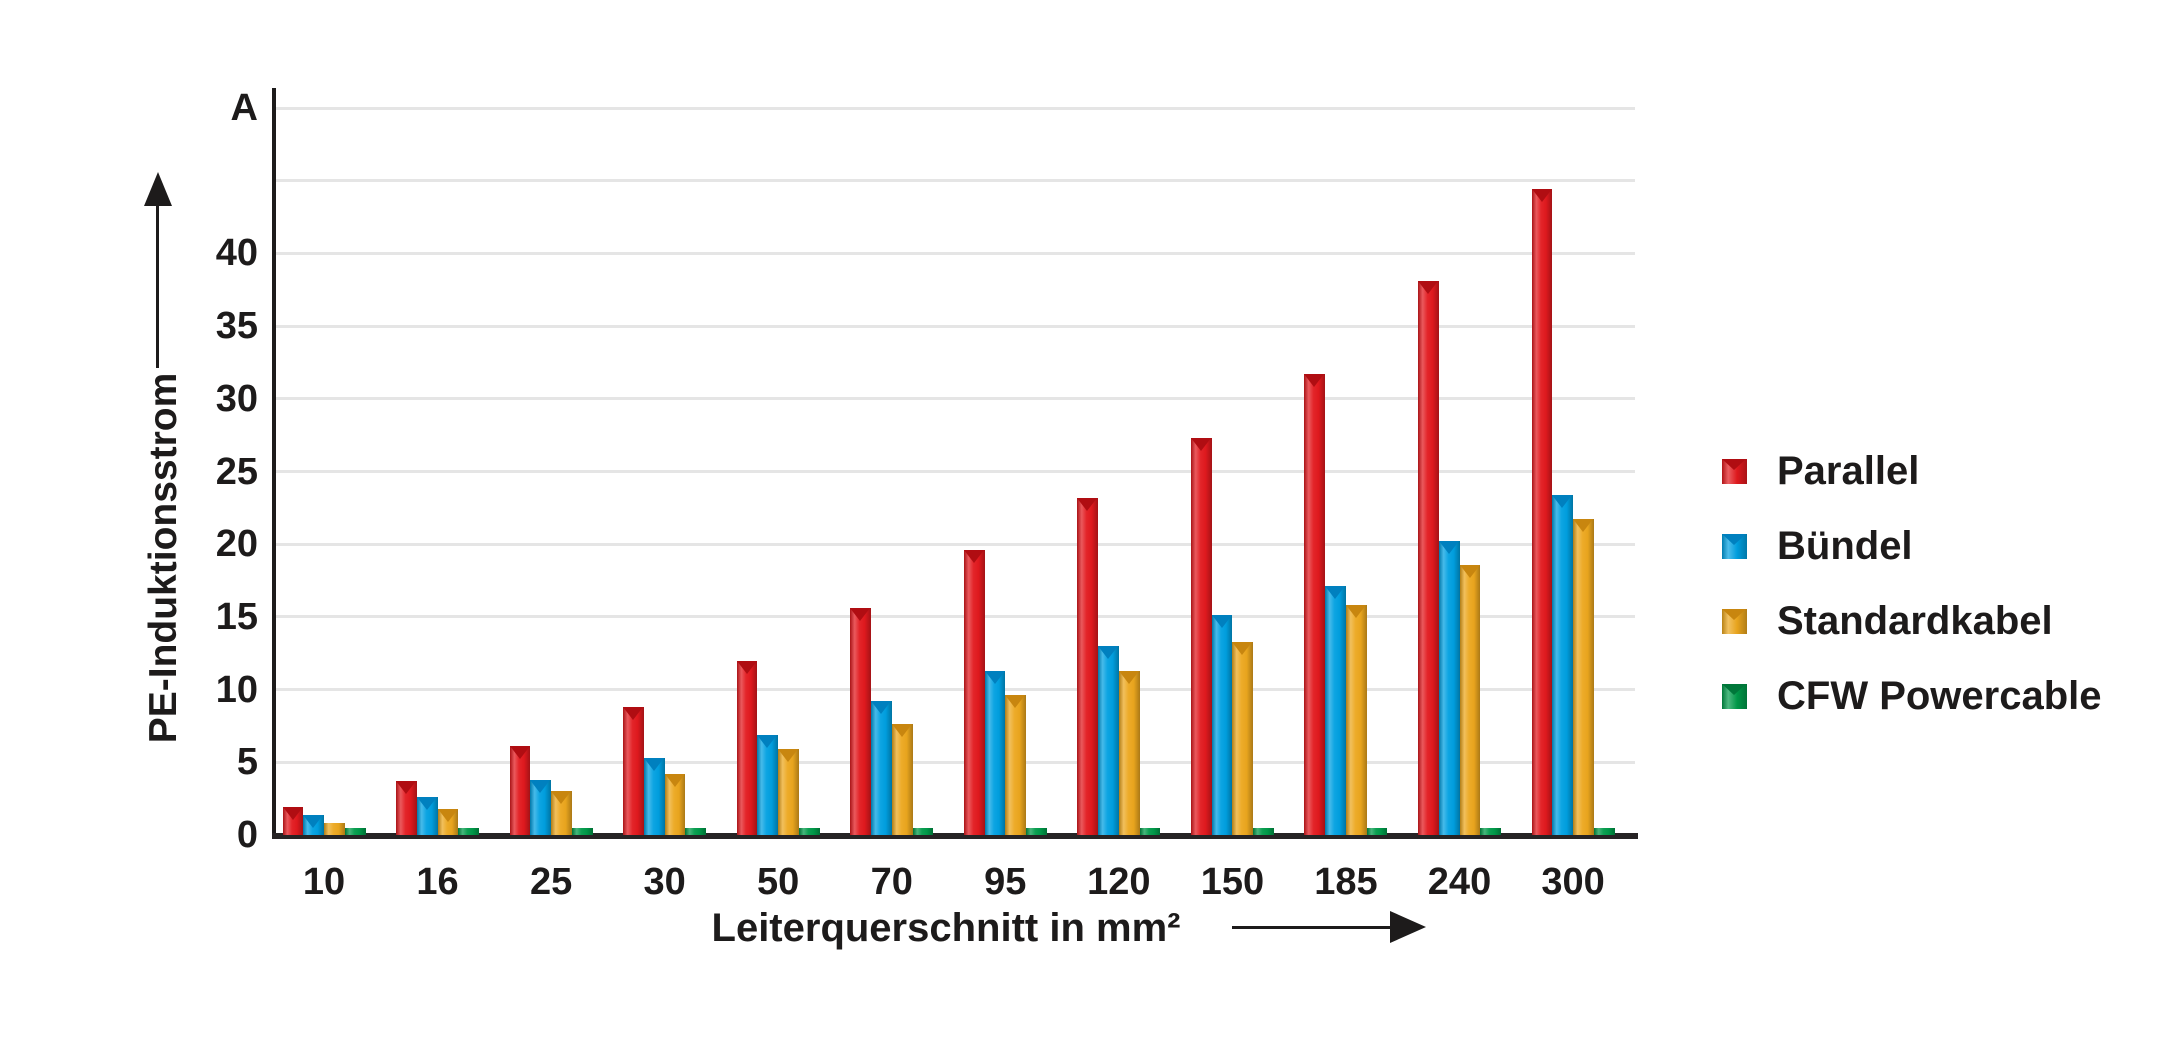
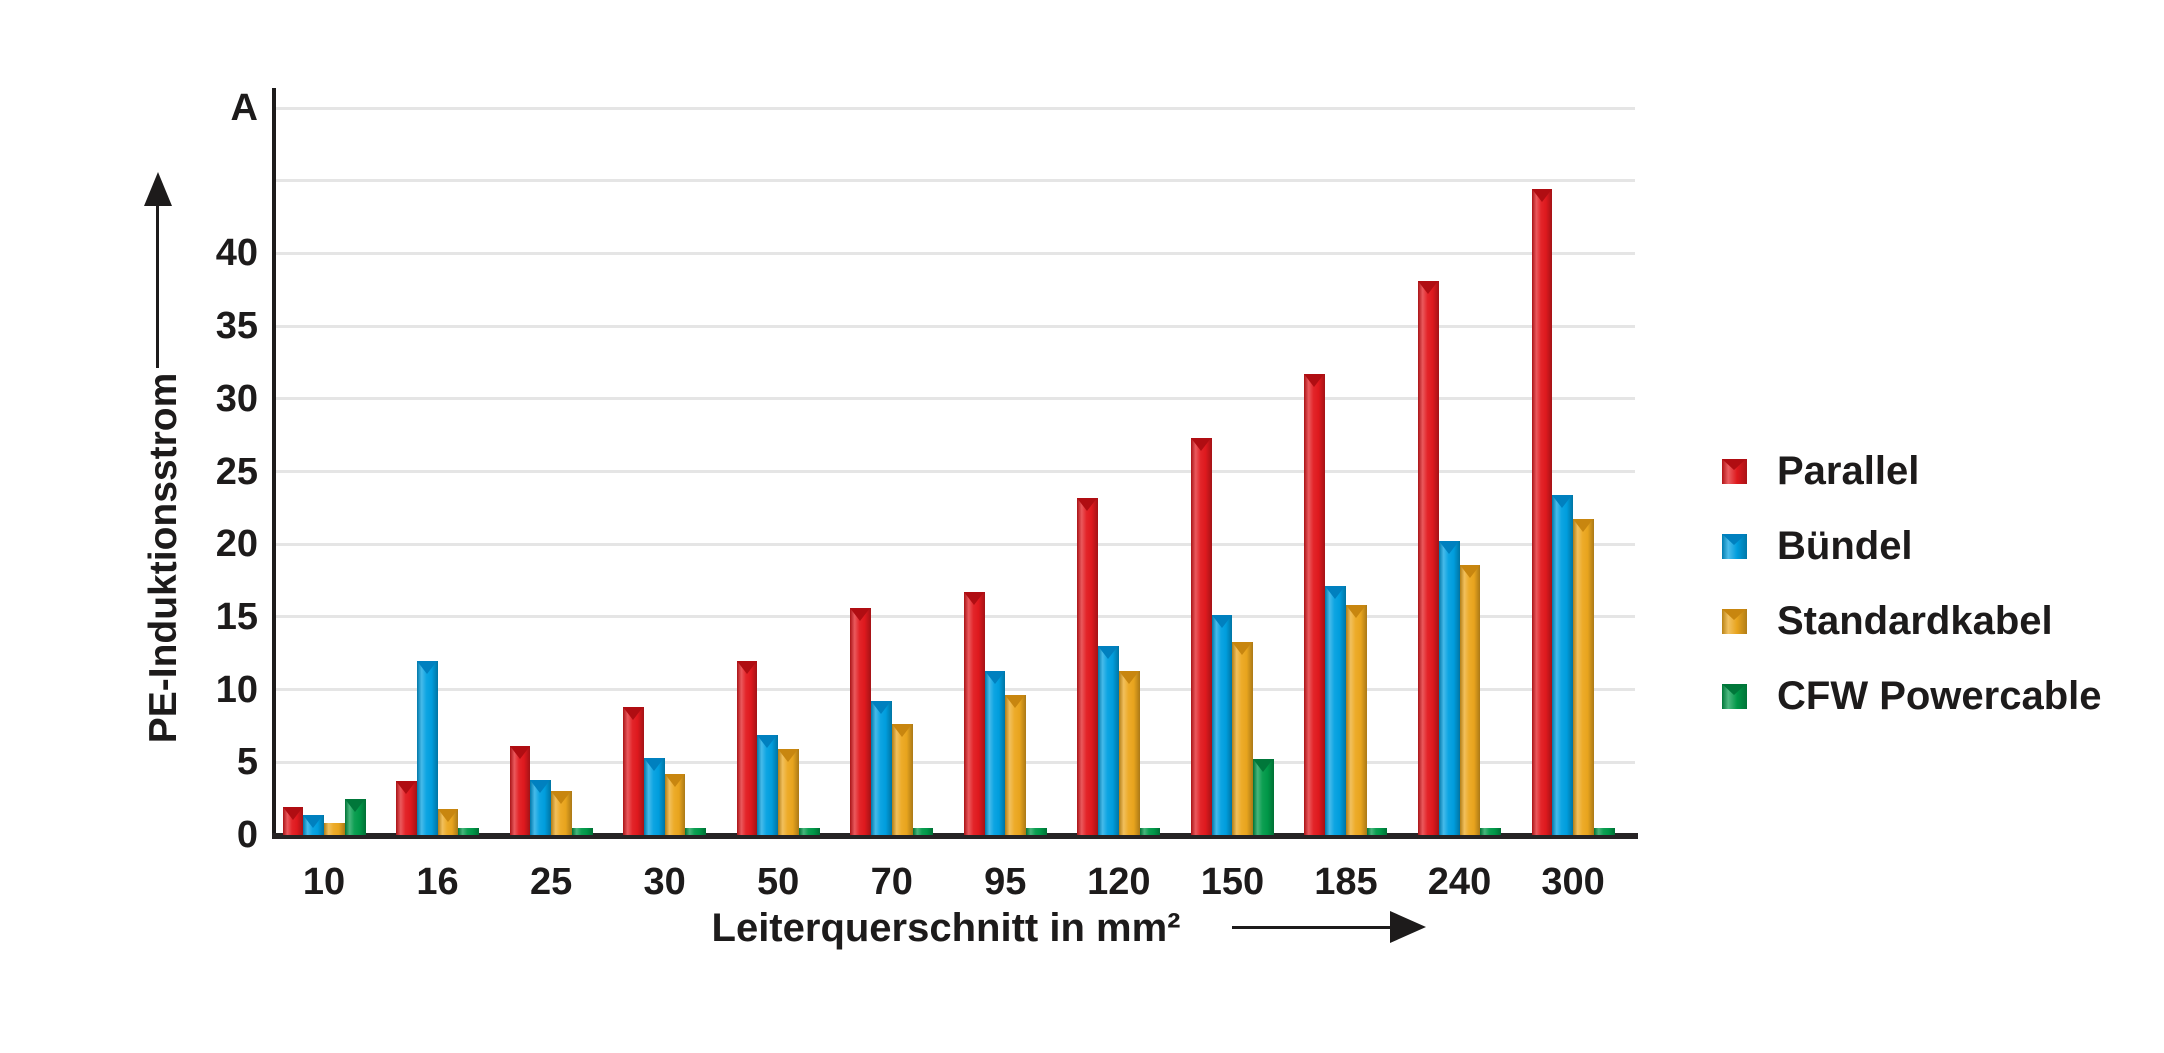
CFW Powercable/10: 0.5 -> 2.5
Bündel/16: 2.6 -> 12.0
Parallel/95: 19.6 -> 16.7
CFW Powercable/150: 0.5 -> 5.2
